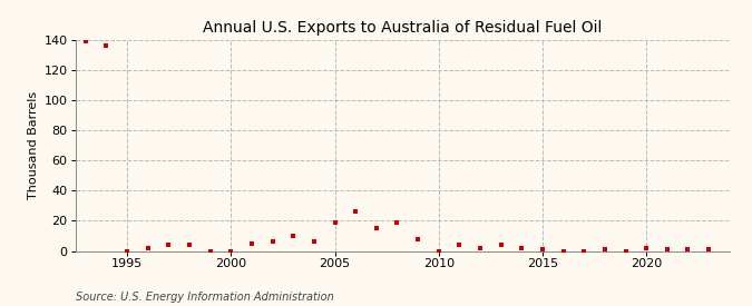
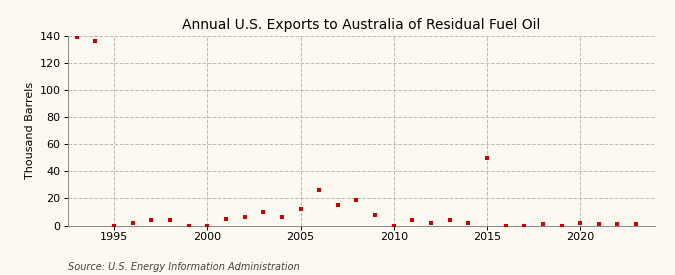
2005: 19 -> 12
2015: 1 -> 50
